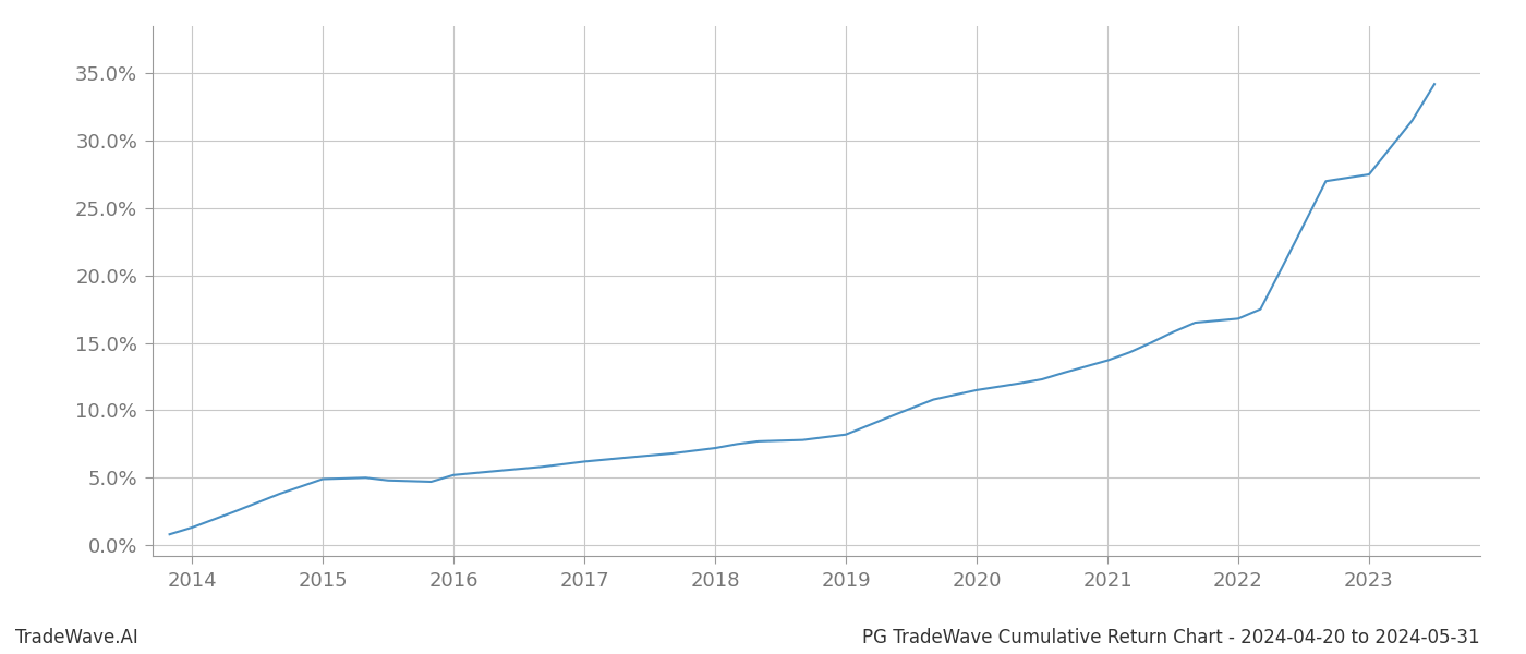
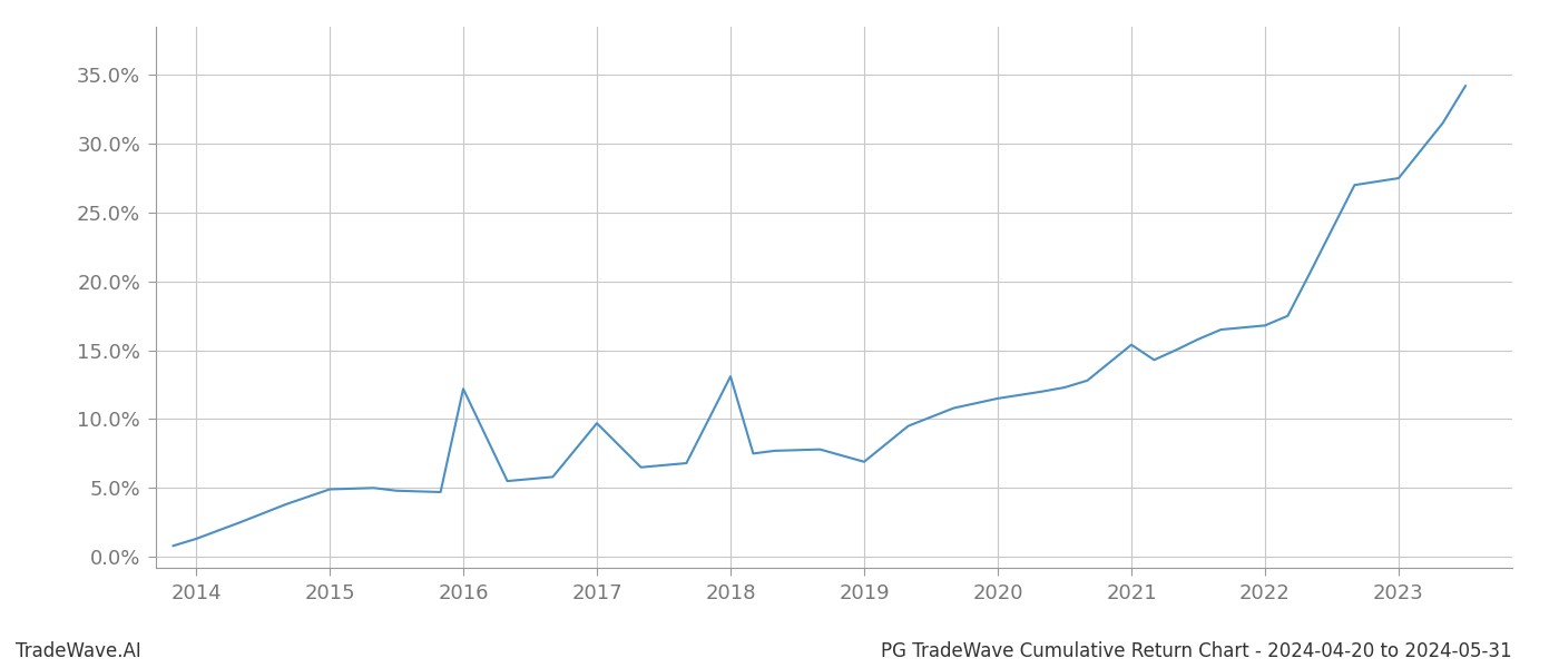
2016: 5.2% -> 12.2%
2017: 6.2% -> 9.7%
2018: 7.2% -> 13.1%
2019: 8.2% -> 6.9%
2021: 13.7% -> 15.4%
